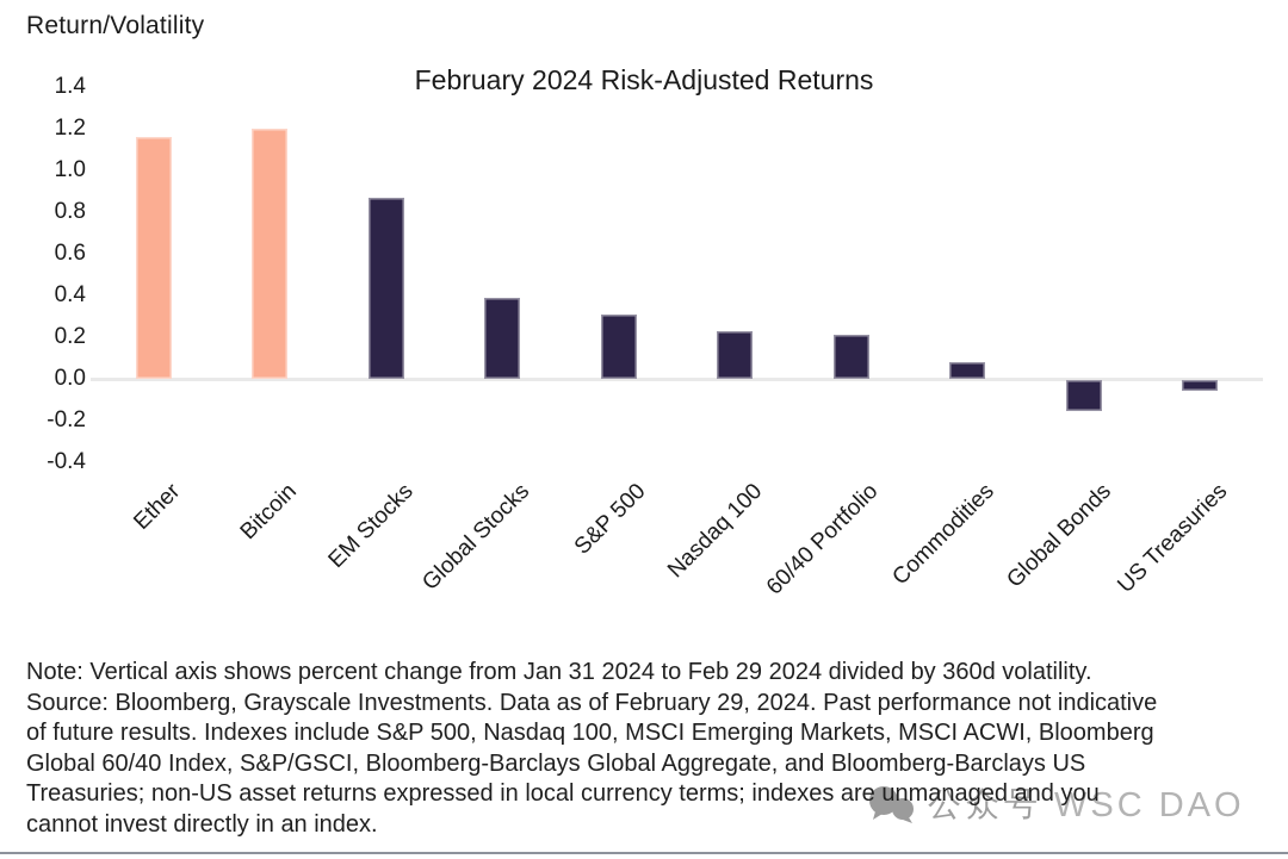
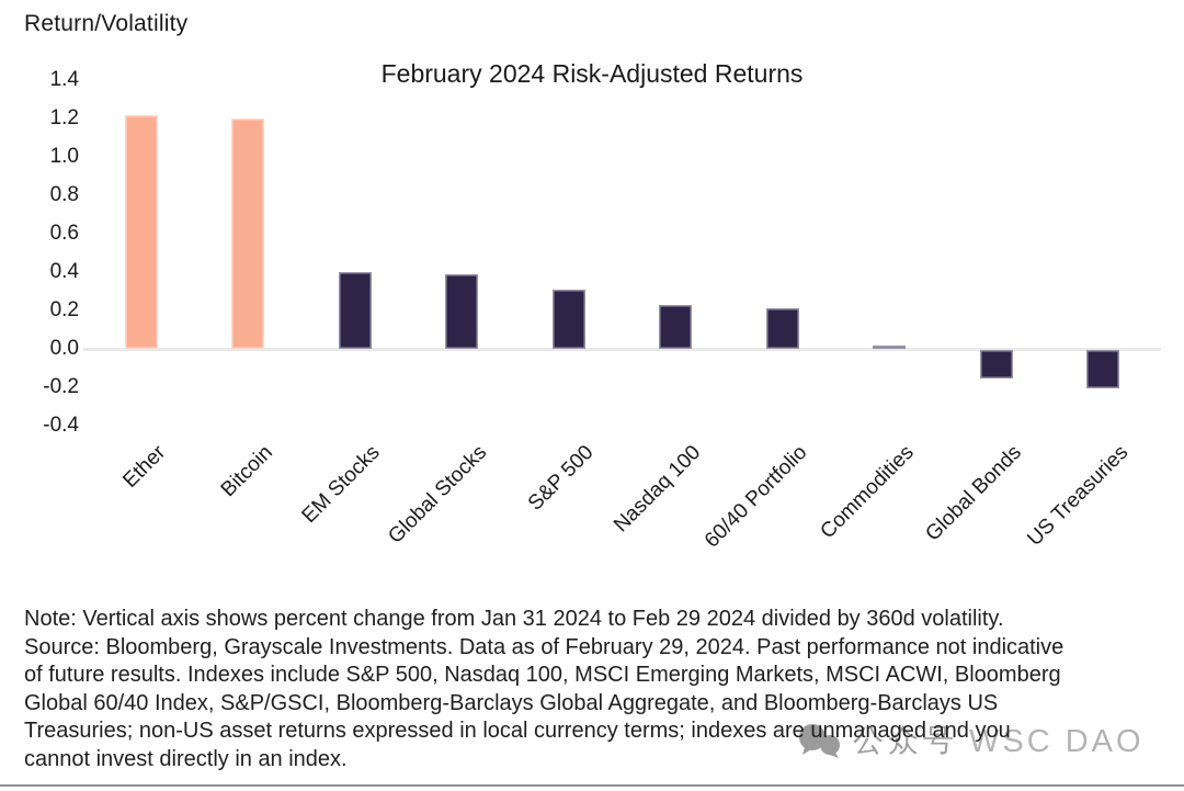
Ether: 1.16 -> 1.22
EM Stocks: 0.87 -> 0.40
Commodities: 0.08 -> 0.02
US Treasuries: -0.05 -> -0.20
